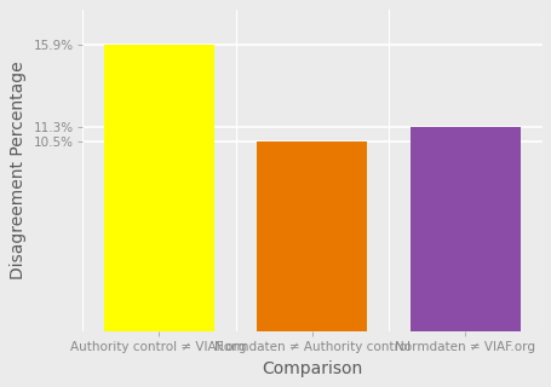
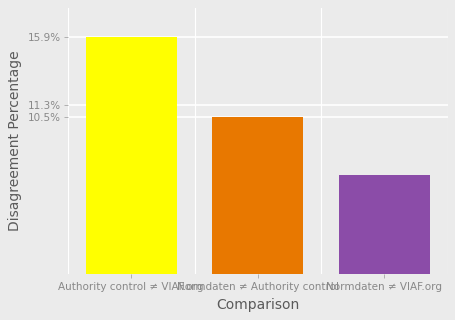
Normdaten ≠ VIAF.org: 11.3% -> 6.6%
